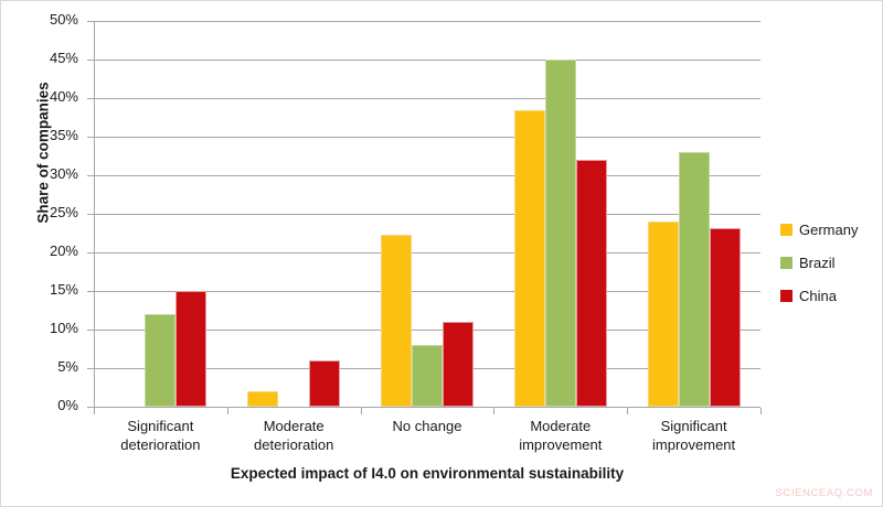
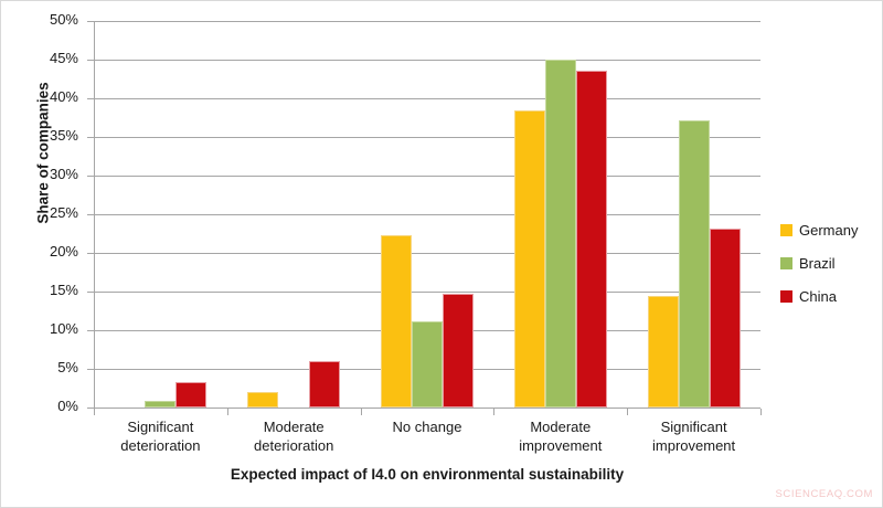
Brazil/Significant deterioration: 12% -> 1%
China/Significant deterioration: 15% -> 3%
Brazil/No change: 8% -> 11%
China/No change: 11% -> 15%
China/Moderate improvement: 32% -> 44%
Germany/Significant improvement: 24% -> 14%
Brazil/Significant improvement: 33% -> 37%
